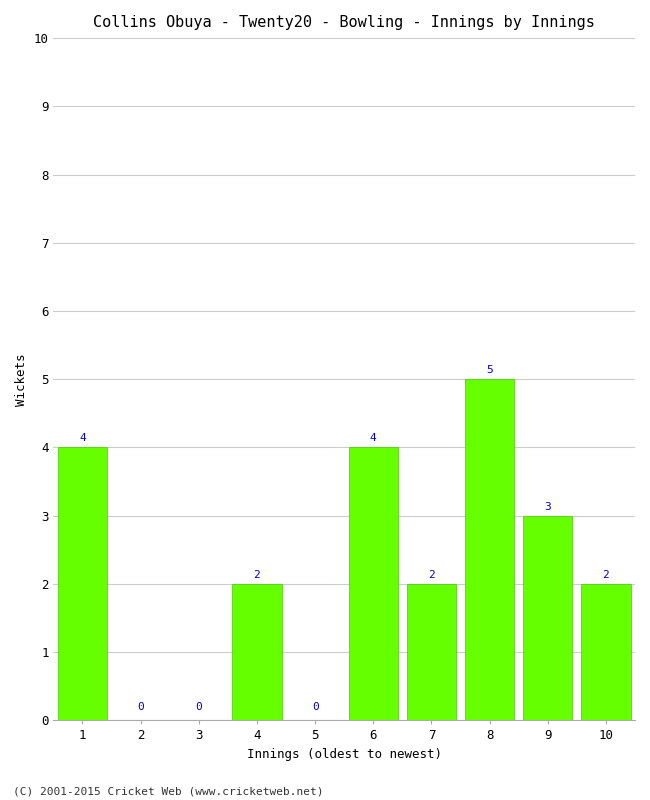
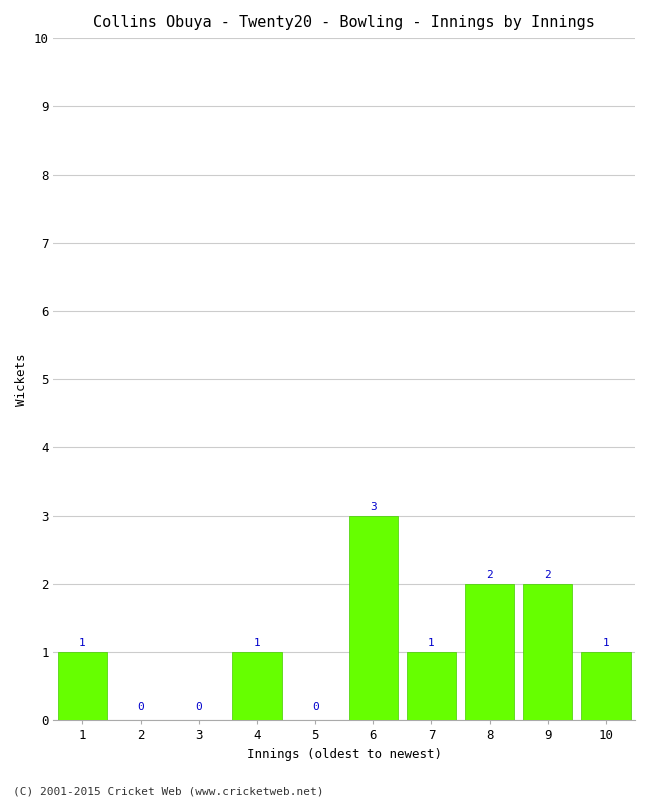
1: 4 -> 1
4: 2 -> 1
6: 4 -> 3
7: 2 -> 1
8: 5 -> 2
9: 3 -> 2
10: 2 -> 1
